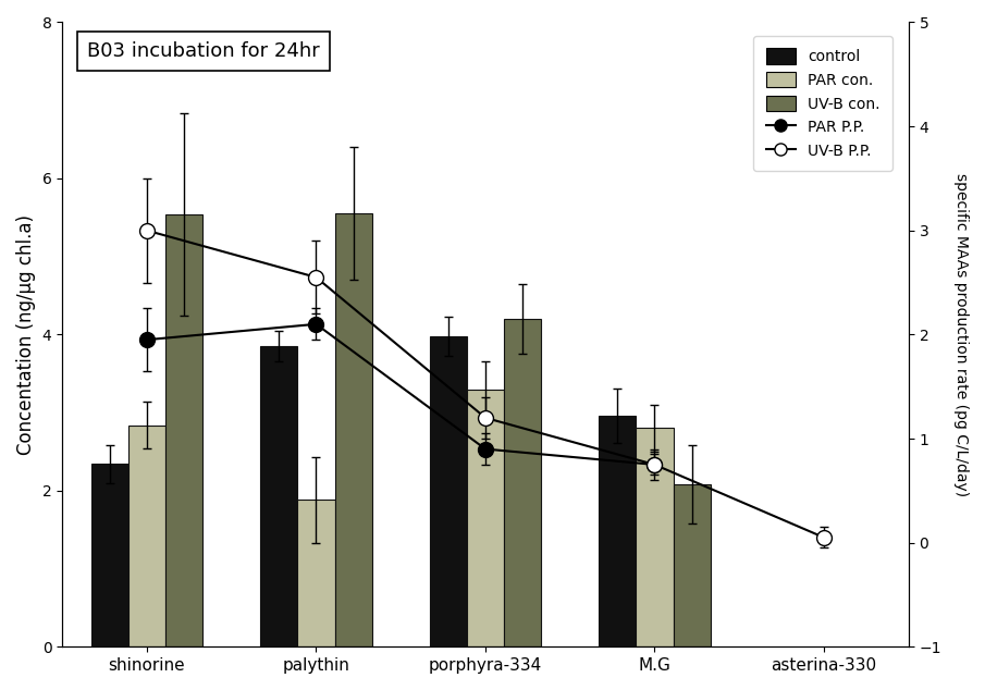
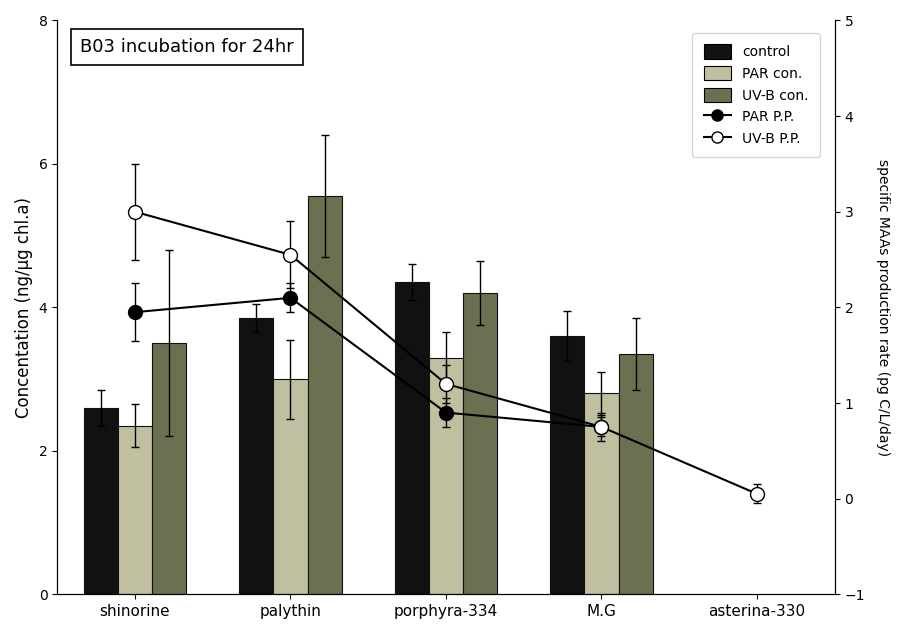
control/shinorine: 2.34 -> 2.60
PAR con./shinorine: 2.84 -> 2.35
UV-B con./shinorine: 5.54 -> 3.50
PAR con./palythin: 1.88 -> 3.00
control/porphyra-334: 3.98 -> 4.35
control/M.G: 2.96 -> 3.60
UV-B con./M.G: 2.08 -> 3.35
